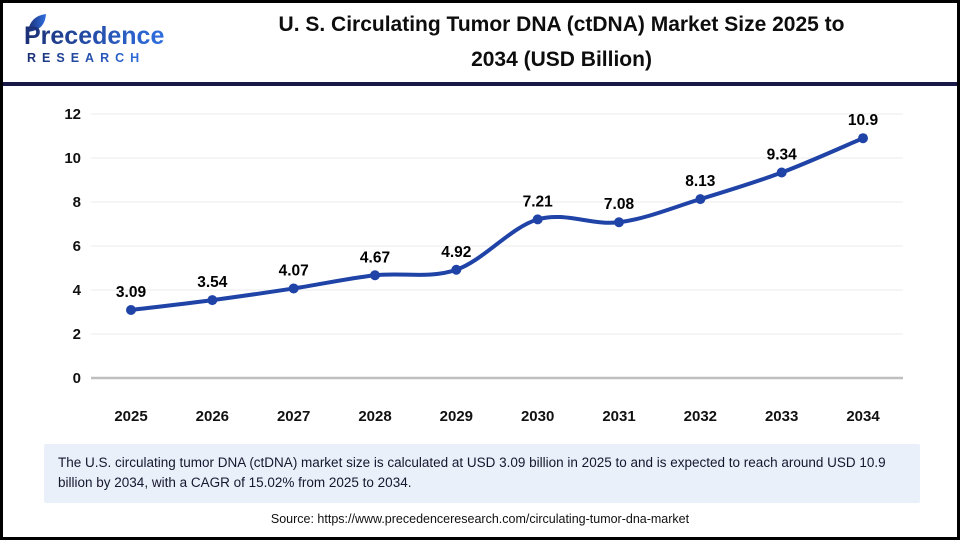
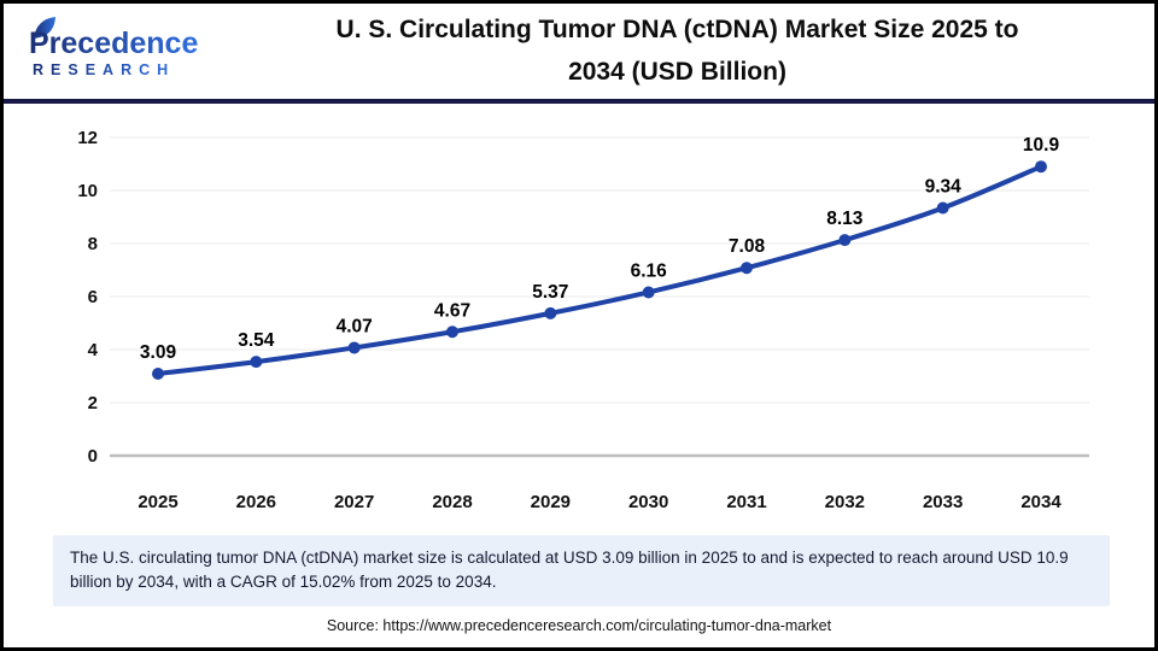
2029: 4.92 -> 5.37
2030: 7.21 -> 6.16
